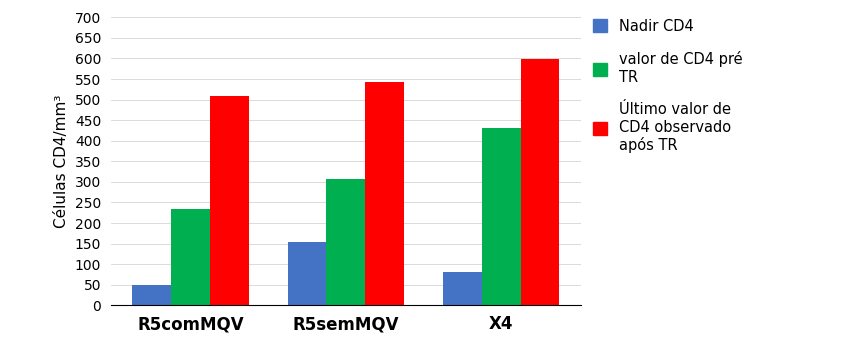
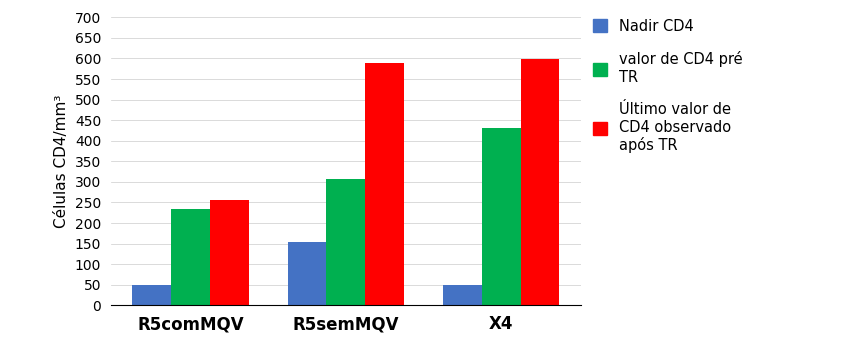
Último valor de CD4 observado após TR/R5comMQV: 510 -> 255
Último valor de CD4 observado após TR/R5semMQV: 543 -> 590
Nadir CD4/X4: 80 -> 50
